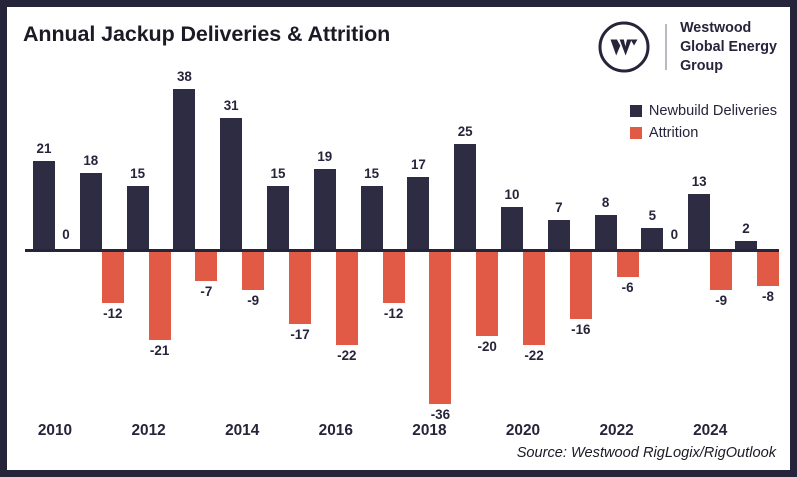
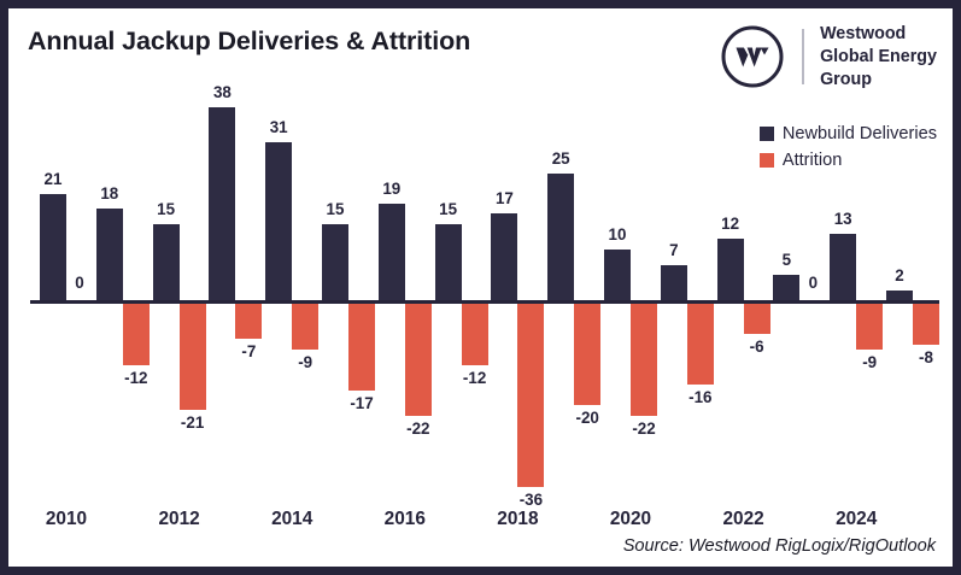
Newbuild Deliveries/2022: 8 -> 12
